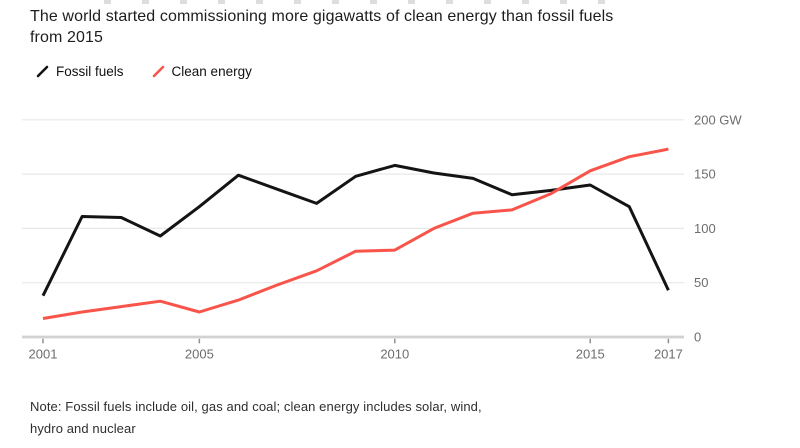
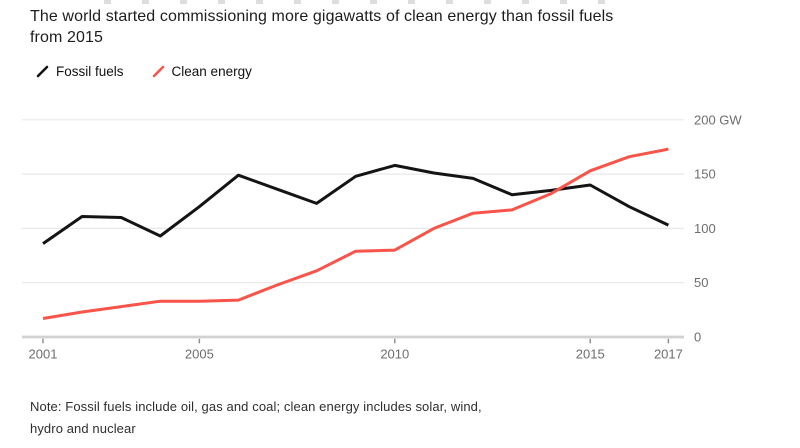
Fossil fuels/2001: 38 -> 86
Clean energy/2005: 23 -> 33
Fossil fuels/2017: 43 -> 103
